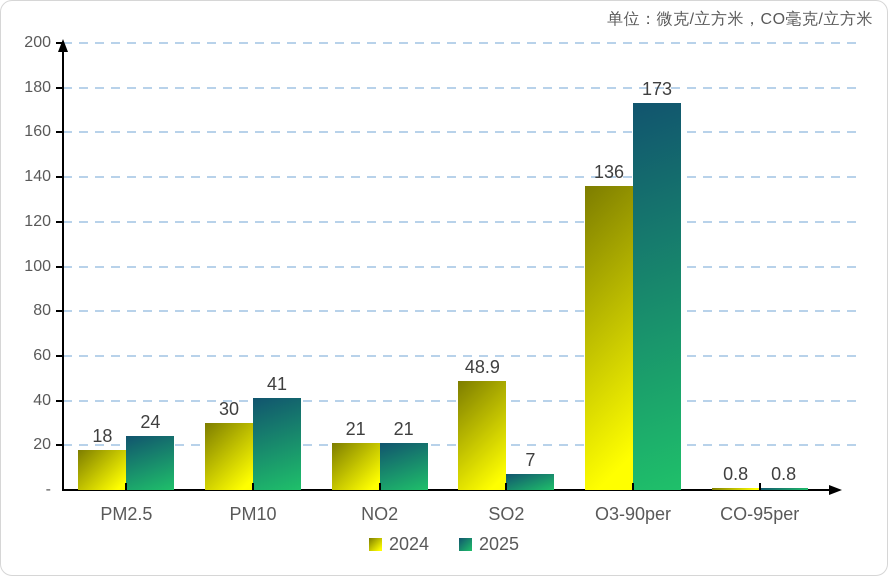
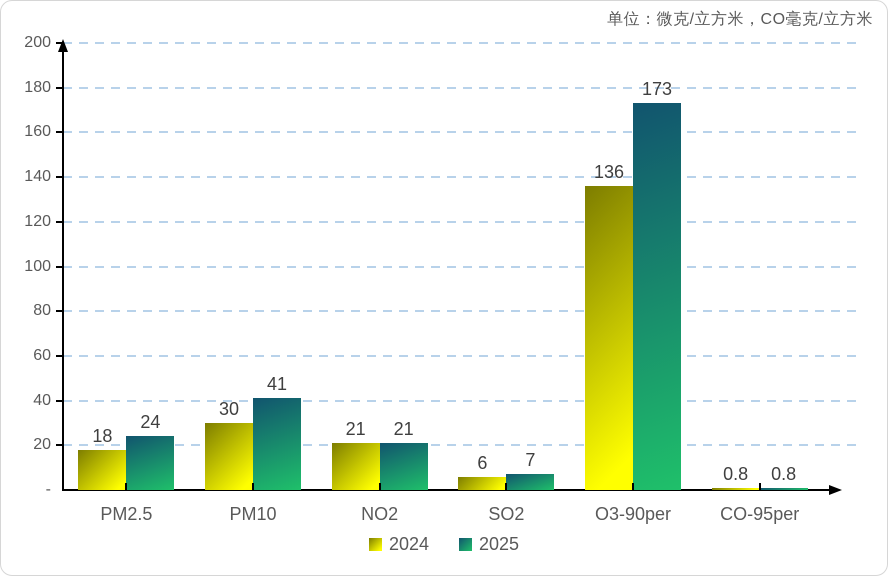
2024/SO2: 48.9 -> 6
